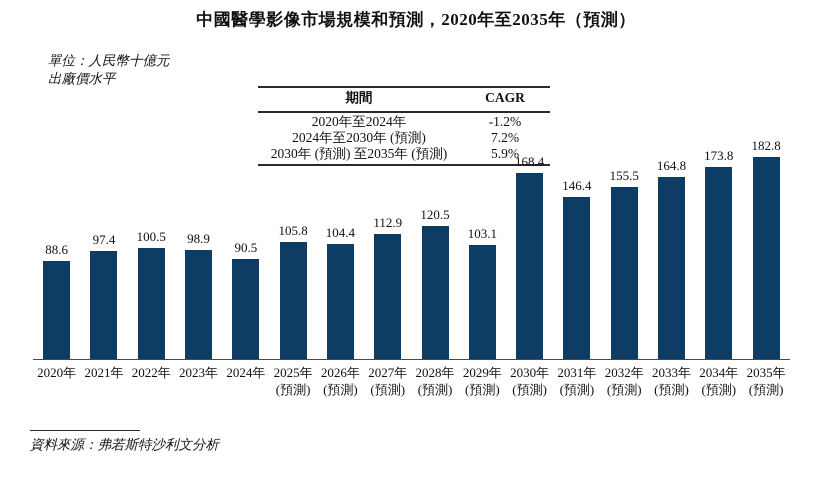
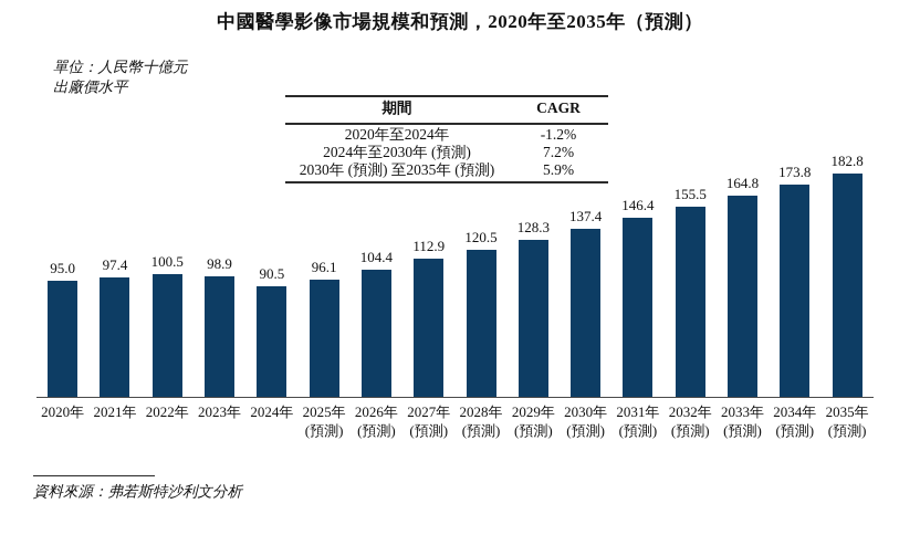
2020年: 88.6 -> 95.0
2025年: 105.8 -> 96.1
2029年: 103.1 -> 128.3
2030年: 168.4 -> 137.4
